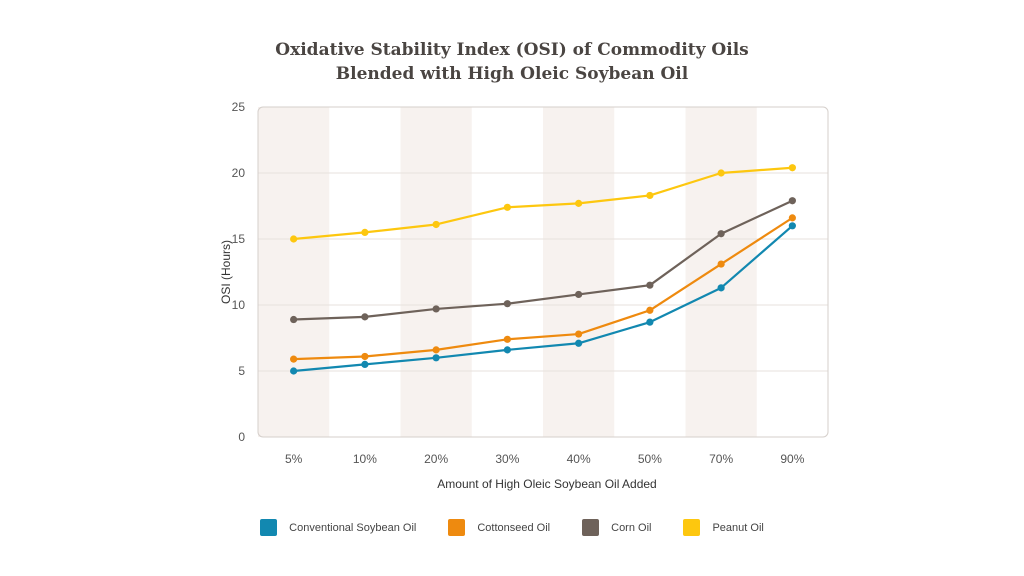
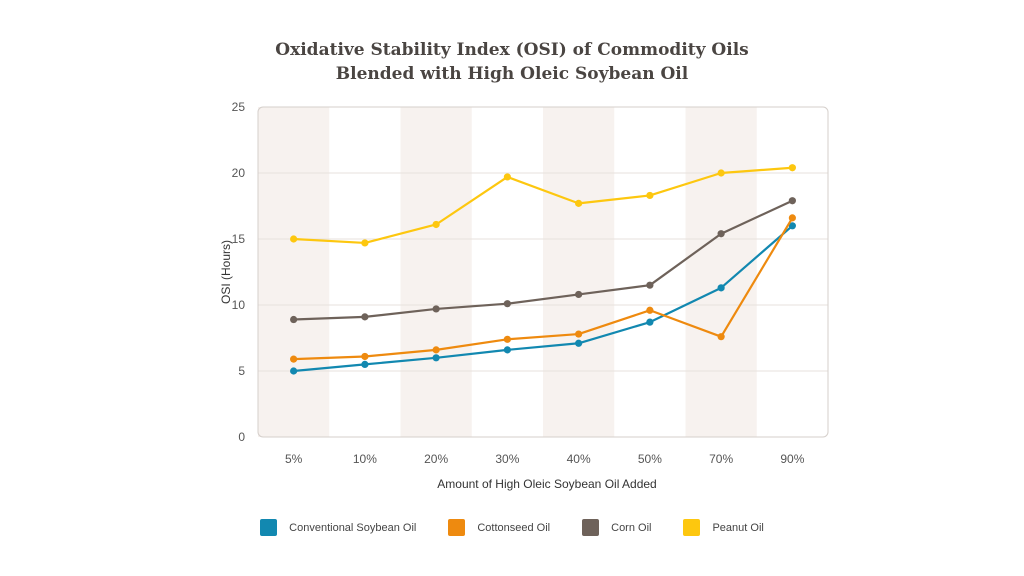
Peanut Oil/10%: 15.5 -> 14.7
Peanut Oil/30%: 17.4 -> 19.7
Cottonseed Oil/70%: 13.1 -> 7.6
